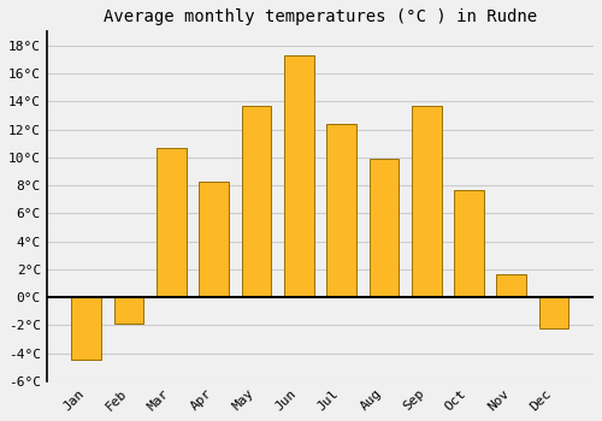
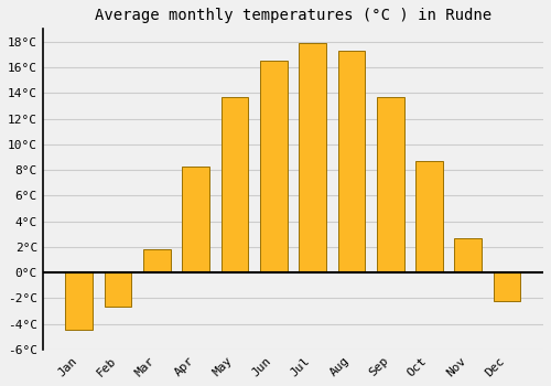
Feb: -1.9°C -> -2.7°C
Mar: 10.7°C -> 1.8°C
Jun: 17.3°C -> 16.5°C
Jul: 12.4°C -> 17.9°C
Aug: 9.9°C -> 17.3°C
Oct: 7.7°C -> 8.7°C
Nov: 1.6°C -> 2.7°C
